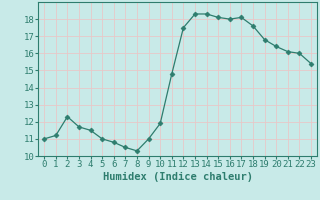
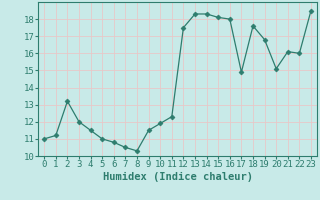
2: 12.3 -> 13.2
3: 11.7 -> 12.0
9: 11.0 -> 11.5
11: 14.8 -> 12.3
17: 18.1 -> 14.9
20: 16.4 -> 15.1
23: 15.4 -> 18.5
